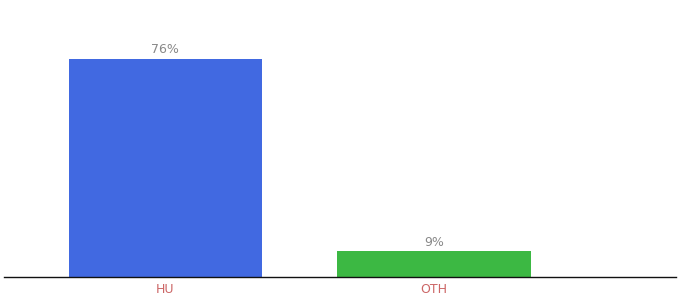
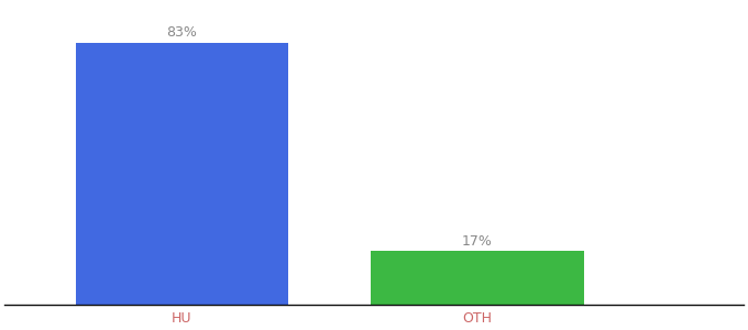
HU: 76% -> 83%
OTH: 9% -> 17%
